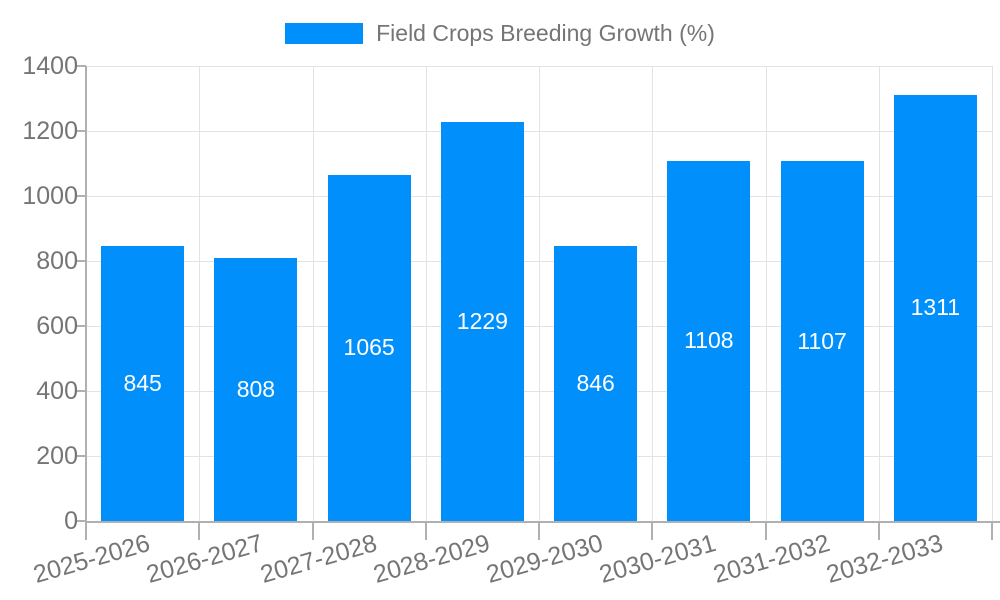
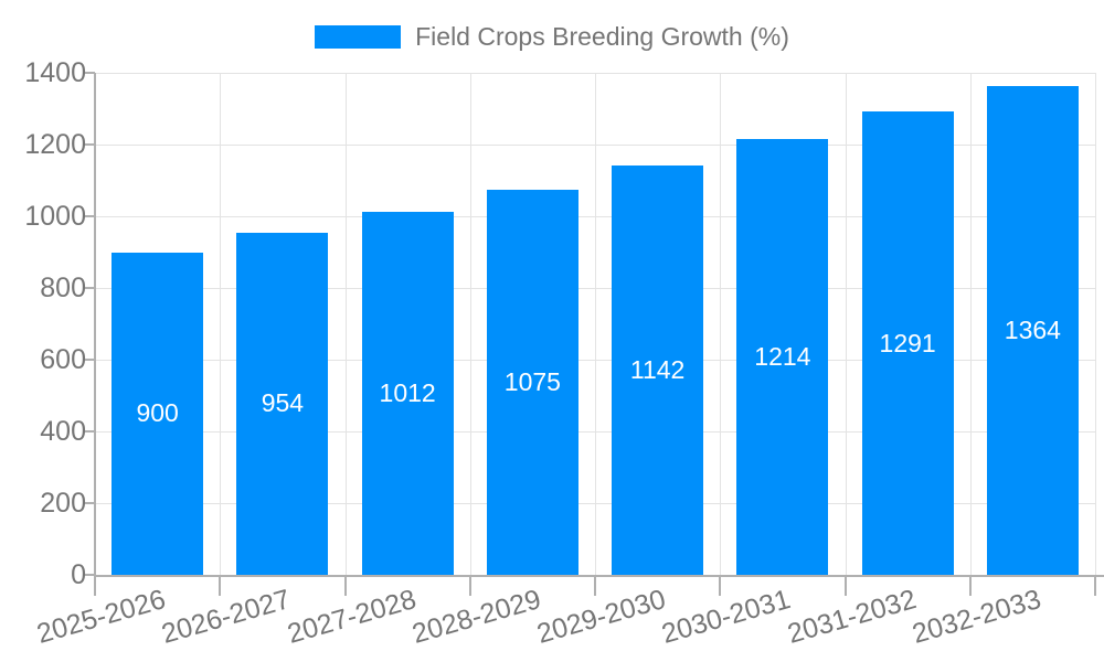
2025-2026: 845 -> 900
2026-2027: 808 -> 954
2027-2028: 1065 -> 1012
2028-2029: 1229 -> 1075
2029-2030: 846 -> 1142
2030-2031: 1108 -> 1214
2031-2032: 1107 -> 1291
2032-2033: 1311 -> 1364
